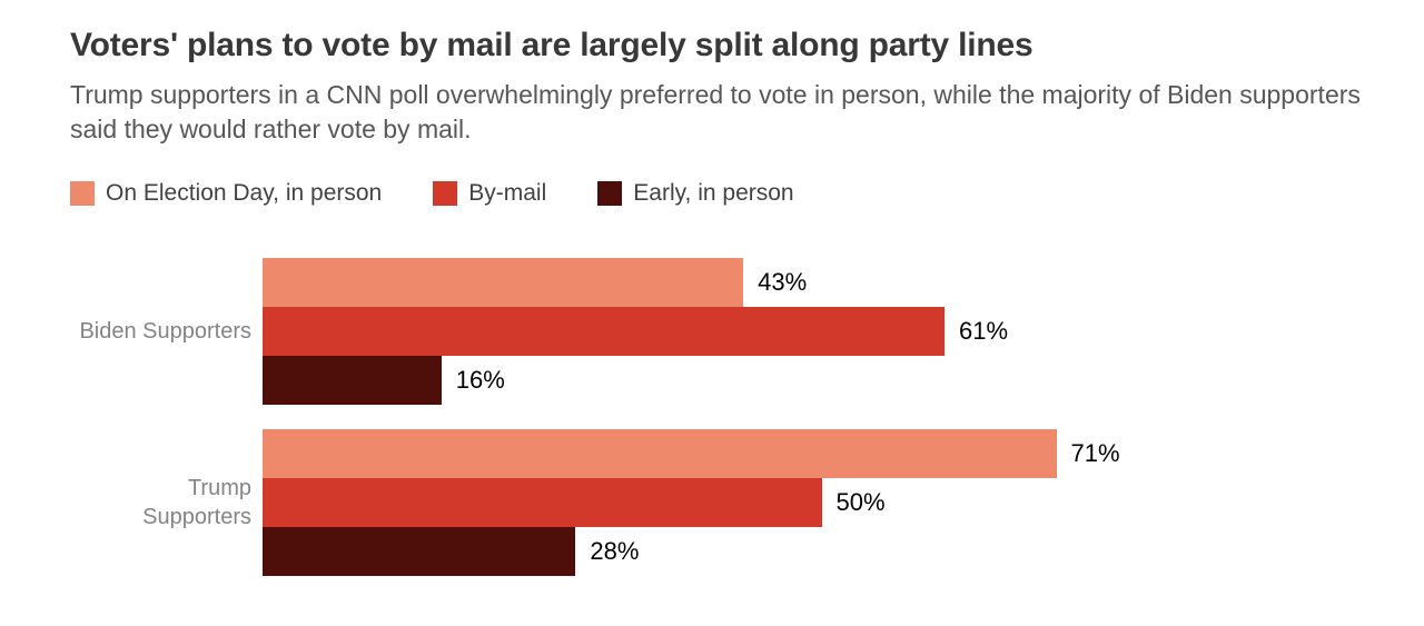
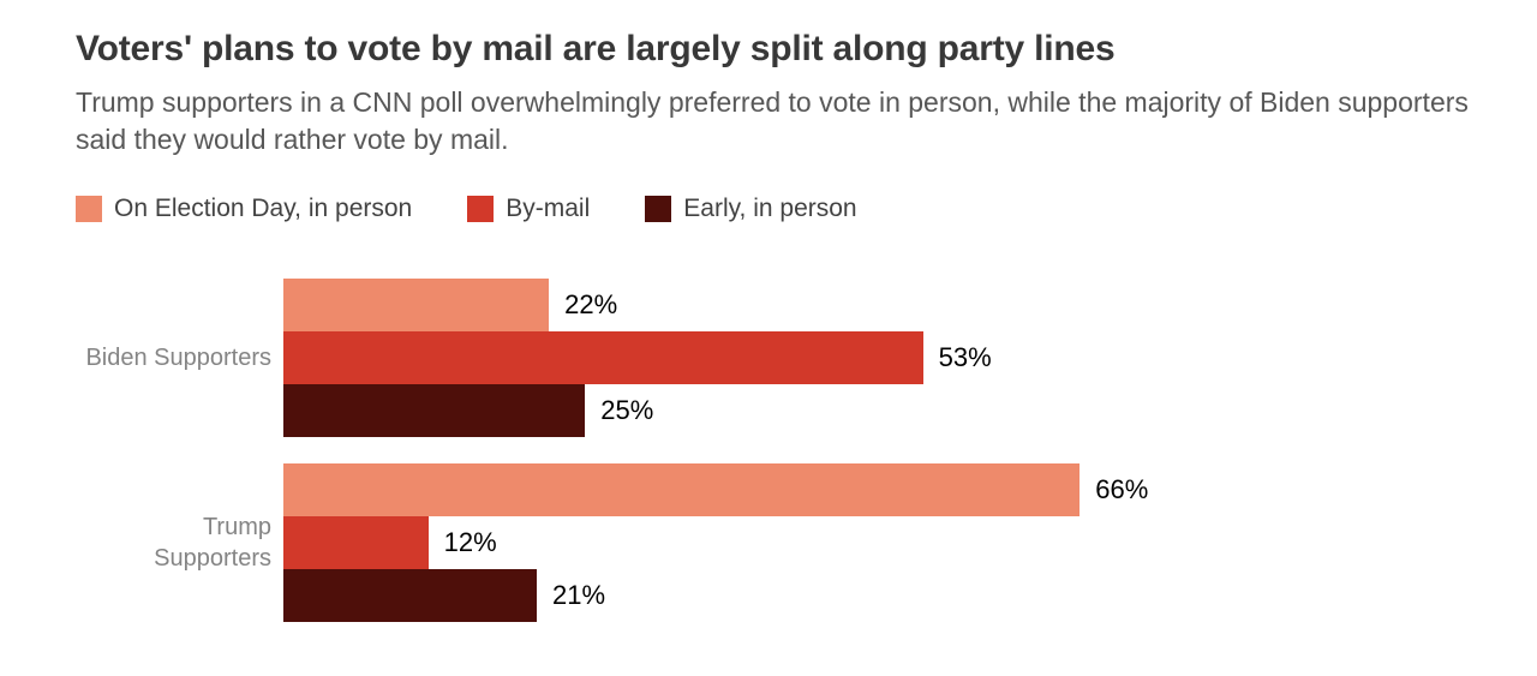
On Election Day, in person/Biden Supporters: 43% -> 22%
By-mail/Biden Supporters: 61% -> 53%
Early, in person/Biden Supporters: 16% -> 25%
On Election Day, in person/Trump Supporters: 71% -> 66%
By-mail/Trump Supporters: 50% -> 12%
Early, in person/Trump Supporters: 28% -> 21%
